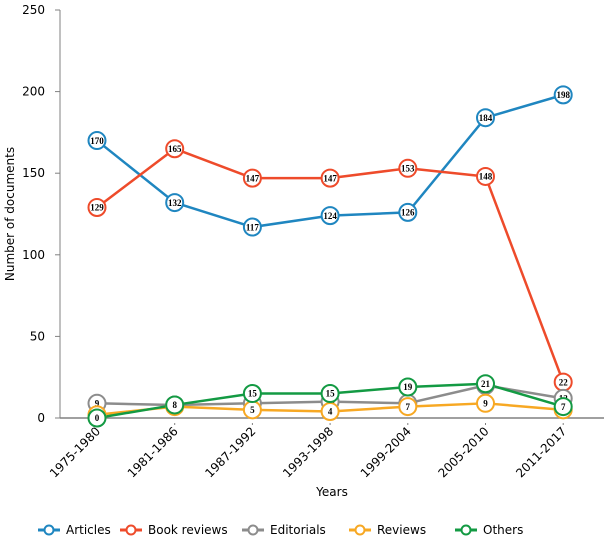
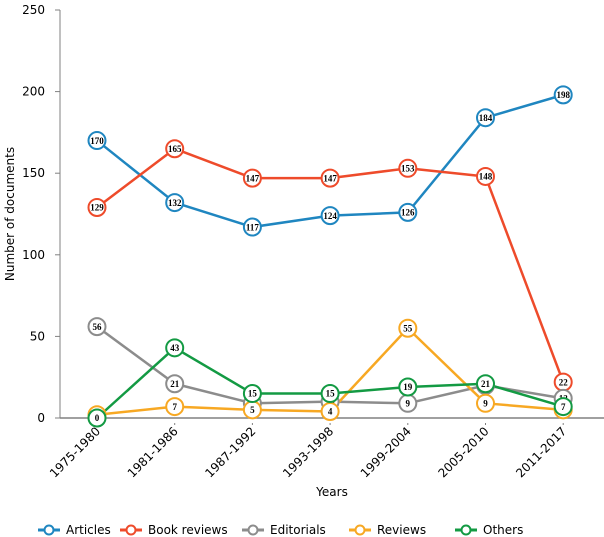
Editorials/1975-1980: 9 -> 56
Editorials/1981-1986: 8 -> 21
Others/1981-1986: 8 -> 43
Reviews/1999-2004: 7 -> 55
